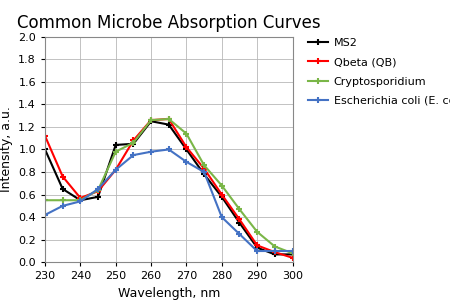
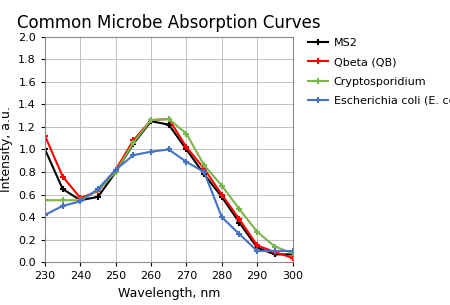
MS2/250: 1.04 -> 0.80
Cryptosporidium/250: 0.98 -> 0.80
